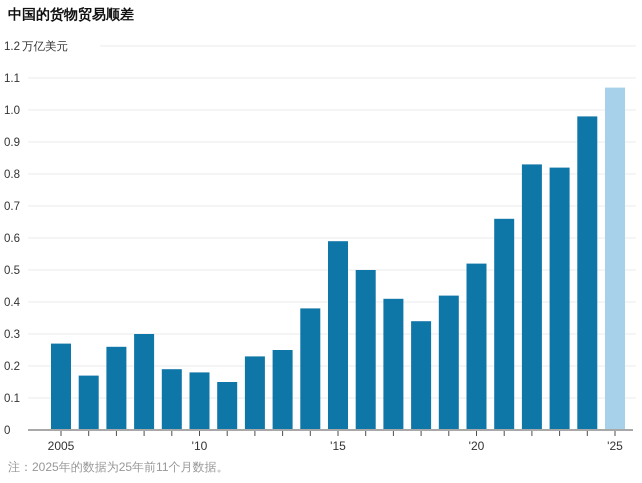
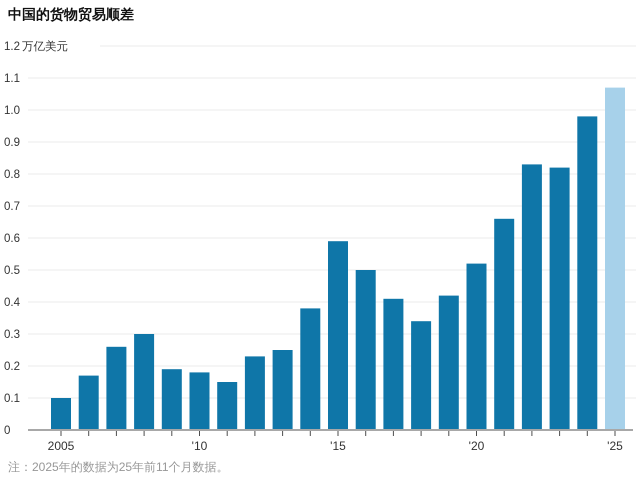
2005: 0.27 -> 0.10
